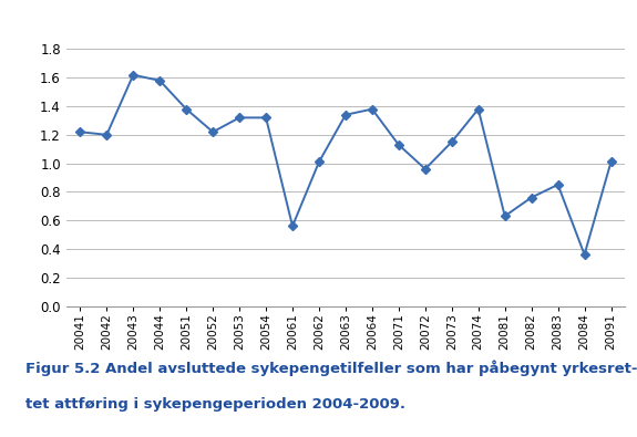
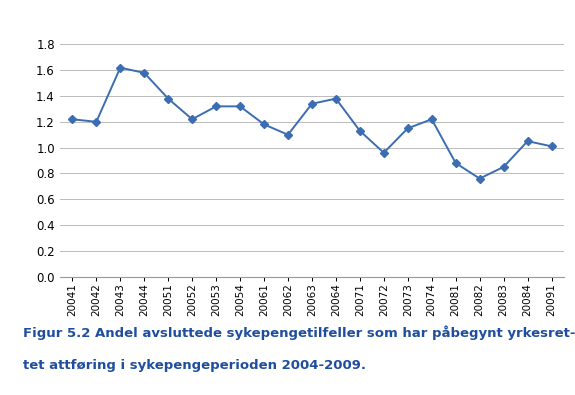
20061: 0.56 -> 1.18
20062: 1.01 -> 1.10
20074: 1.38 -> 1.22
20081: 0.63 -> 0.88
20084: 0.36 -> 1.05
